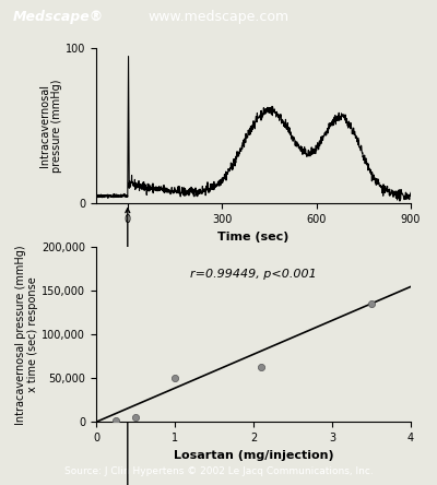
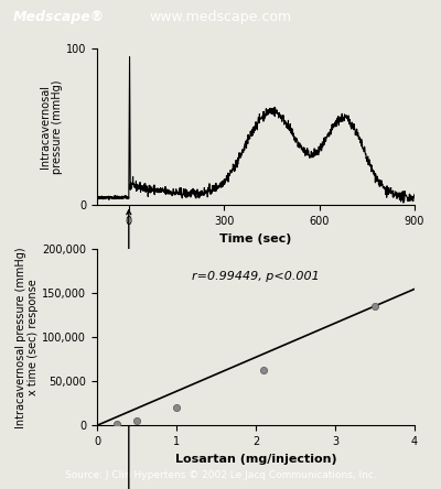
1: 50,000 -> 20,000
